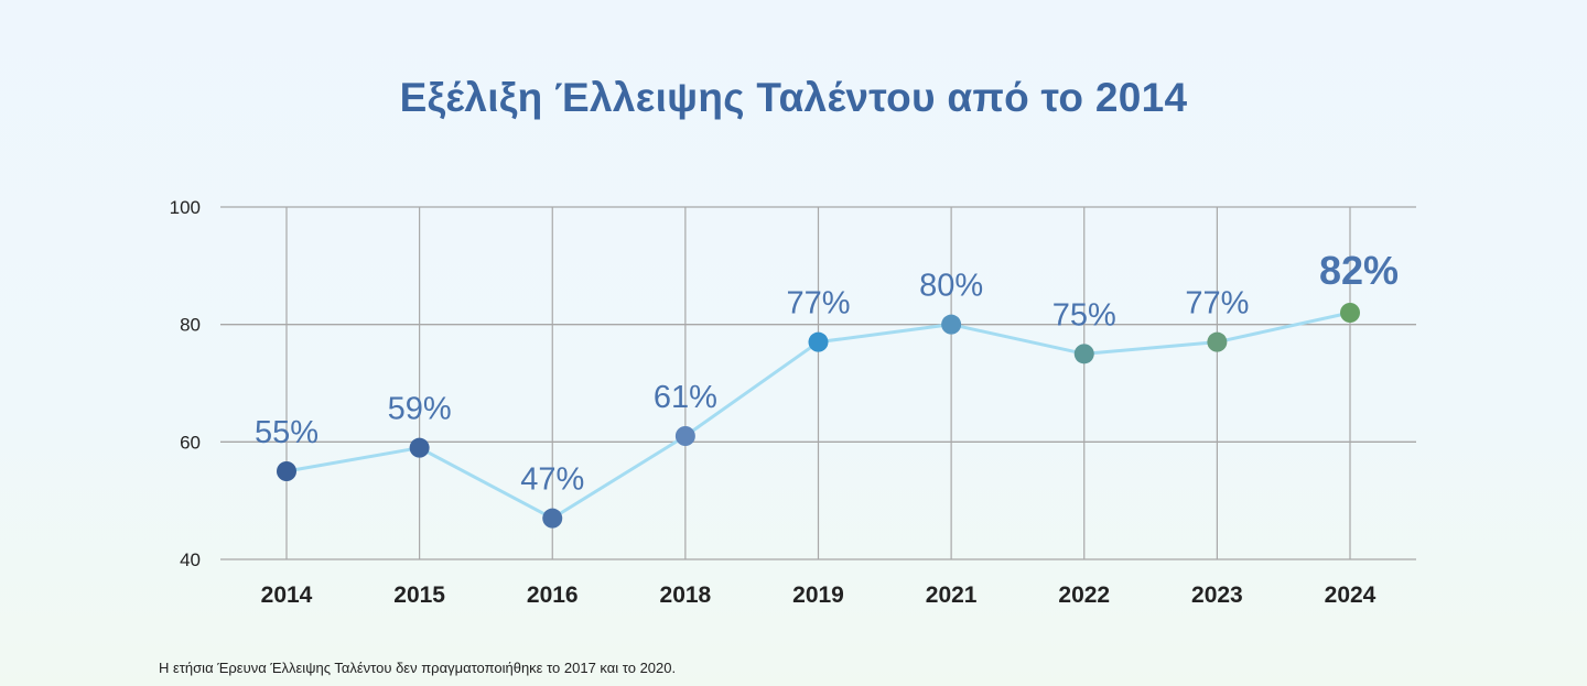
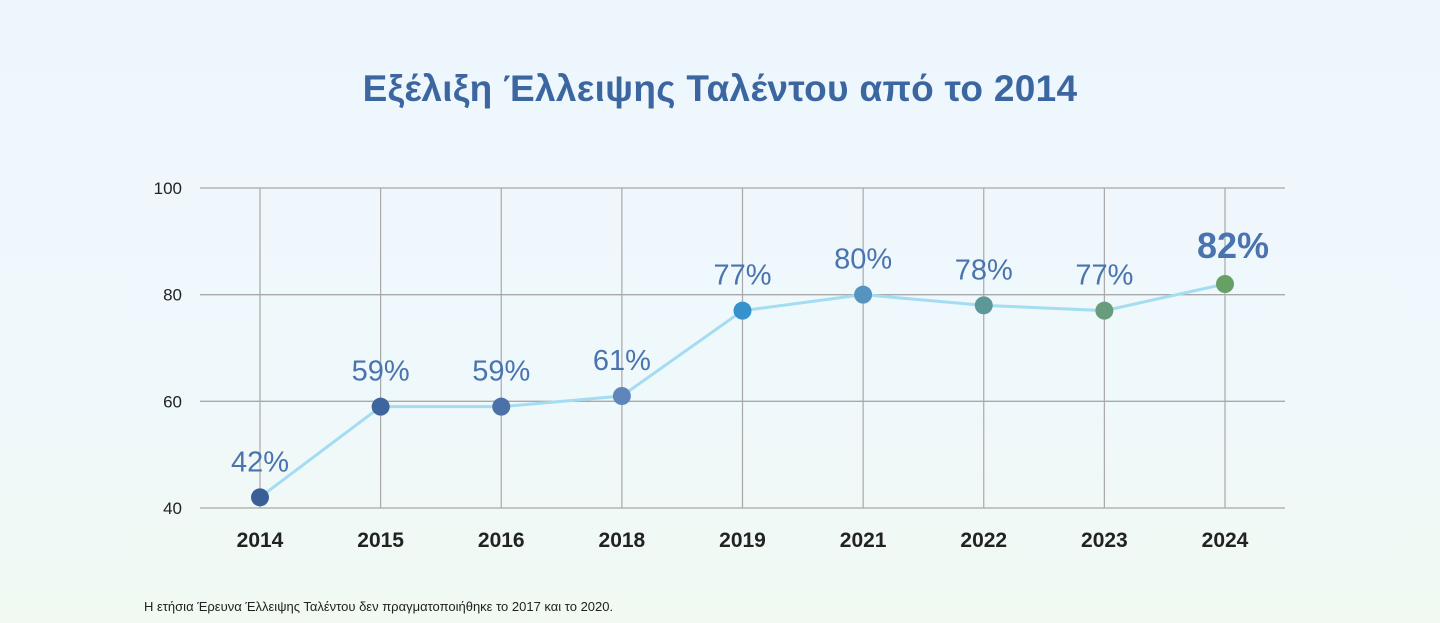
2014: 55% -> 42%
2016: 47% -> 59%
2022: 75% -> 78%
